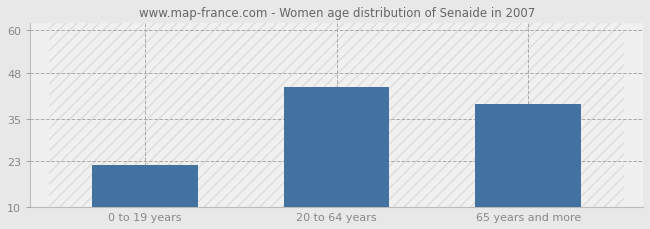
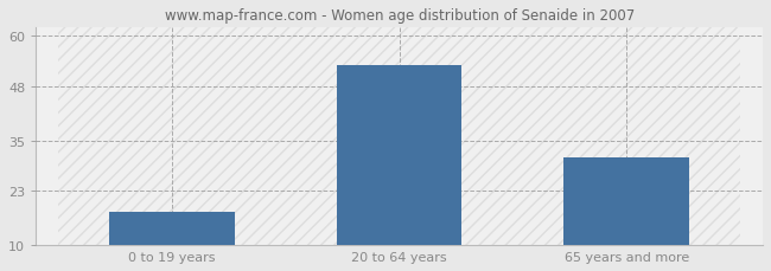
0 to 19 years: 22 -> 18
20 to 64 years: 44 -> 53
65 years and more: 39 -> 31
